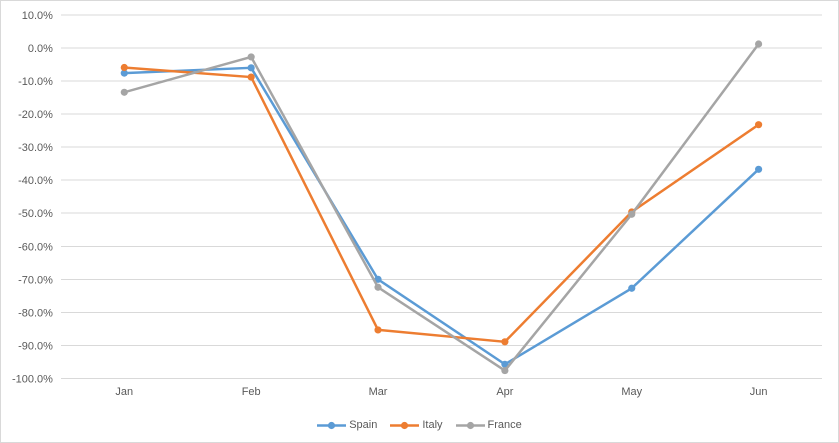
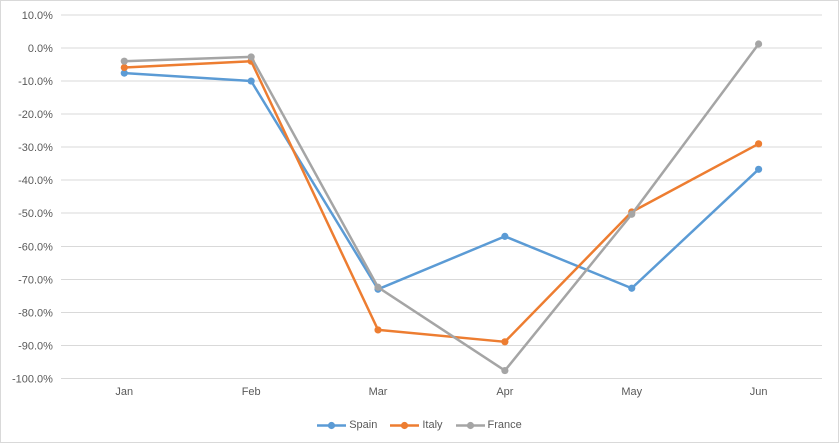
France/Jan: -13% -> -4%
Spain/Feb: -6% -> -10%
Italy/Feb: -9% -> -4%
Spain/Mar: -70% -> -73%
Spain/Apr: -96% -> -57%
Italy/Jun: -23% -> -29%
